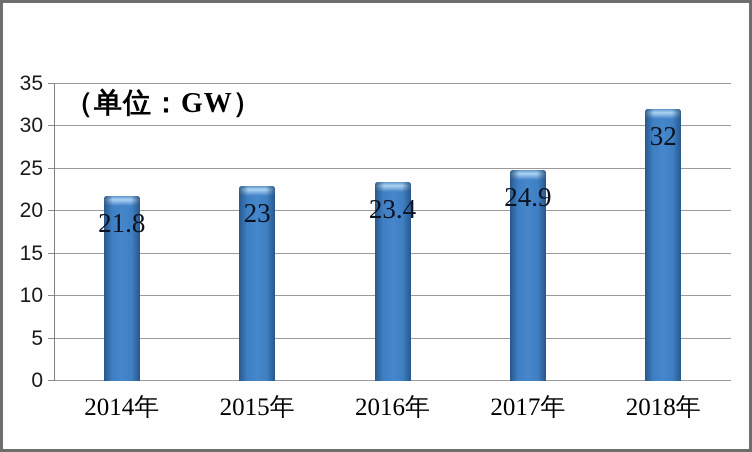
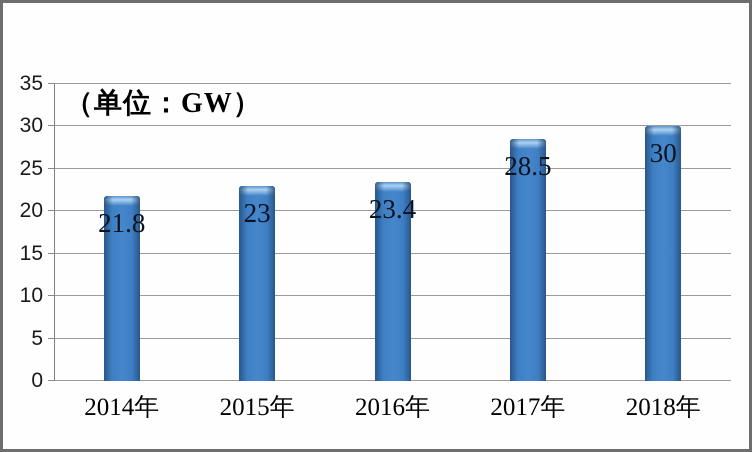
2017年: 24.9 -> 28.5
2018年: 32 -> 30
